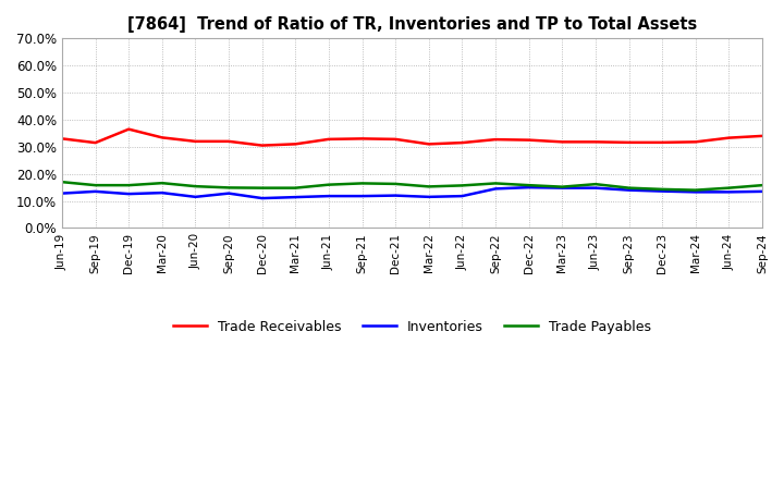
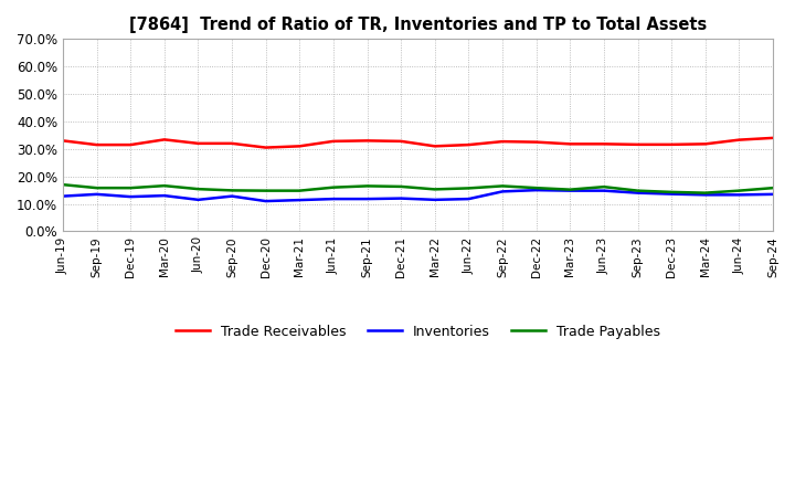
Trade Receivables/Dec-19: 36.5% -> 31.5%
